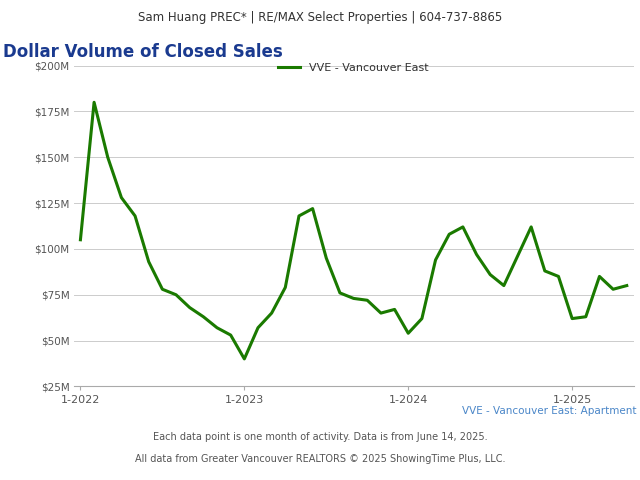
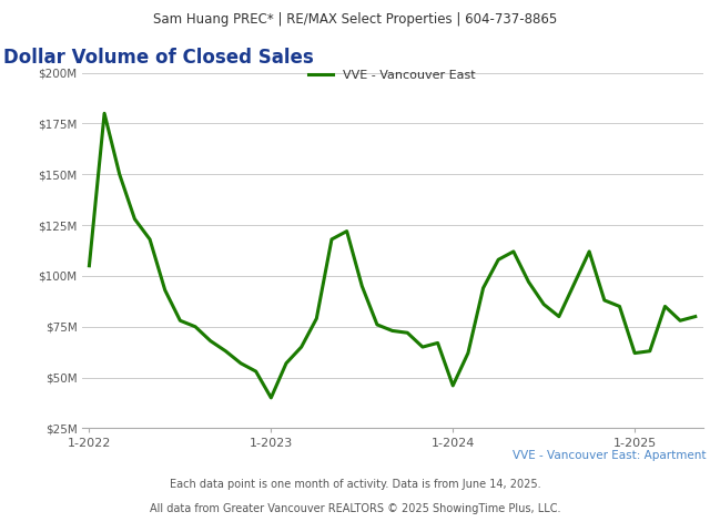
1-2024: $54M -> $46M
